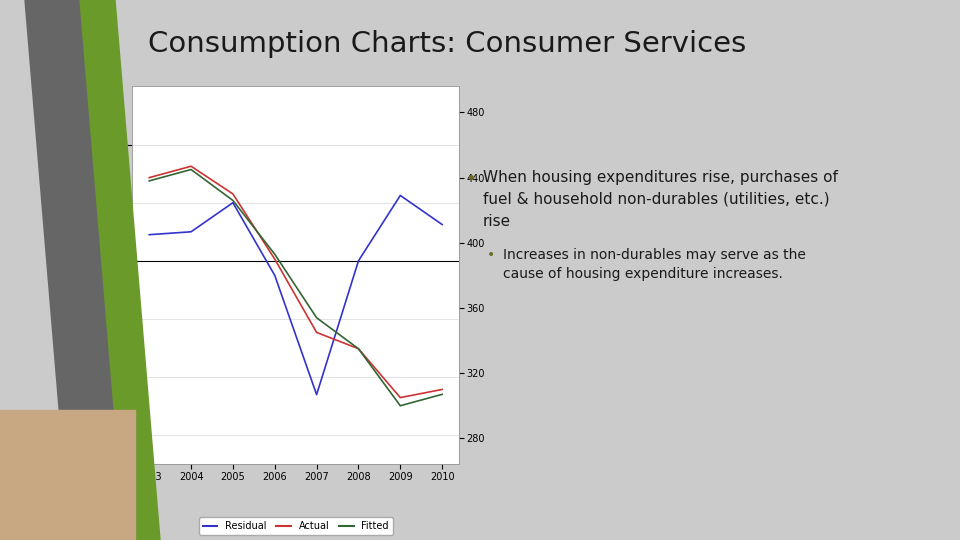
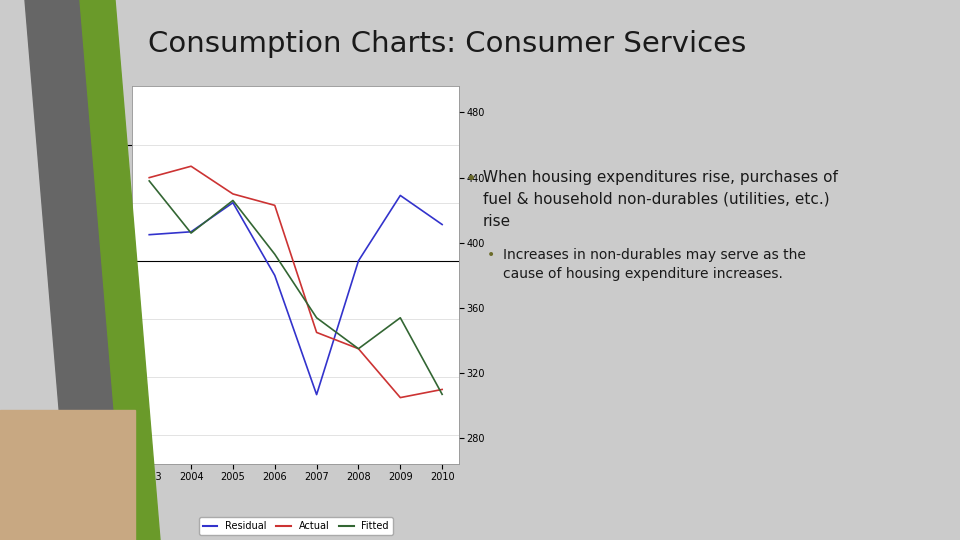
Fitted/2004: 445 -> 406
Actual/2006: 390 -> 423
Fitted/2009: 300 -> 354
